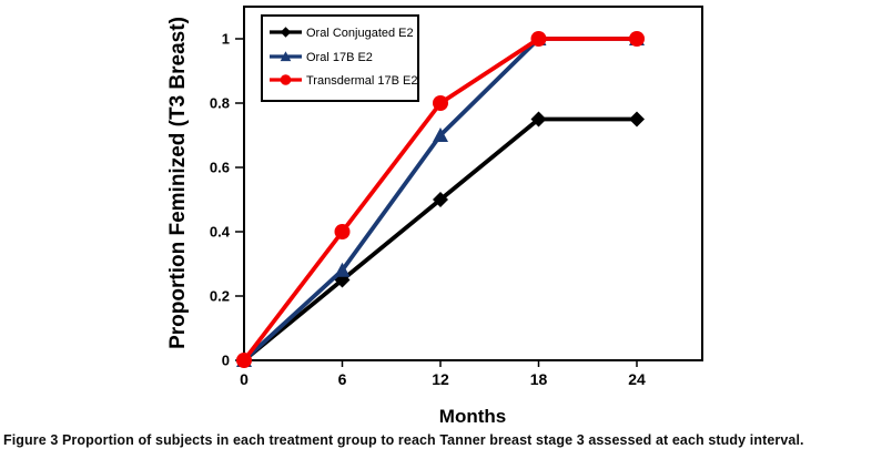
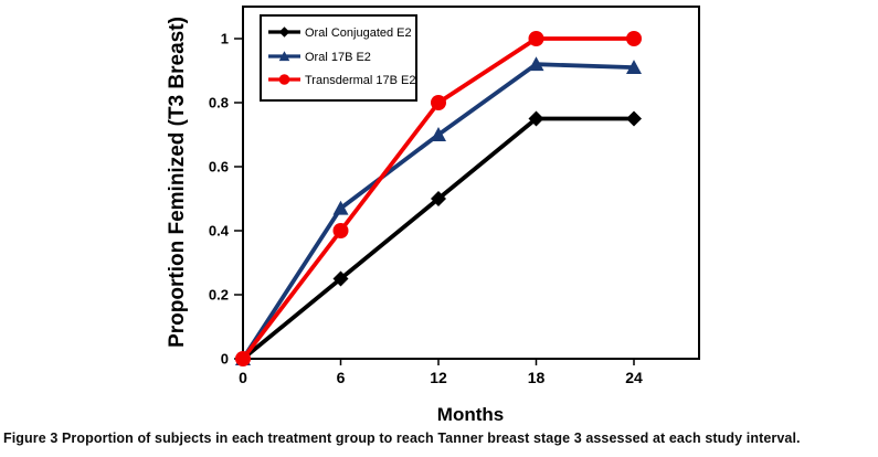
Oral 17B E2/6: 0.28 -> 0.47
Oral 17B E2/18: 1.00 -> 0.92
Oral 17B E2/24: 1.00 -> 0.91
